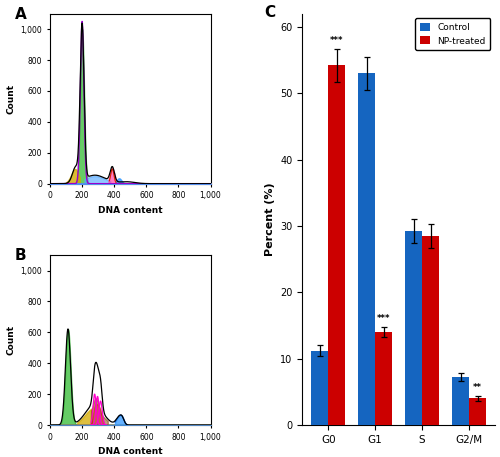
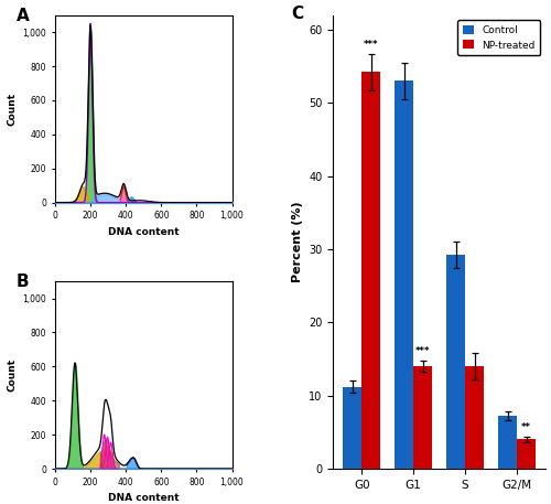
NP-treated/S: 28.5 -> 14.0
